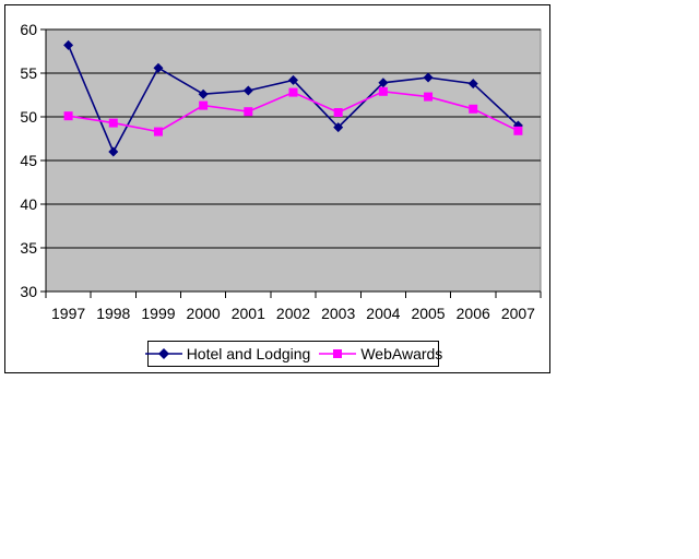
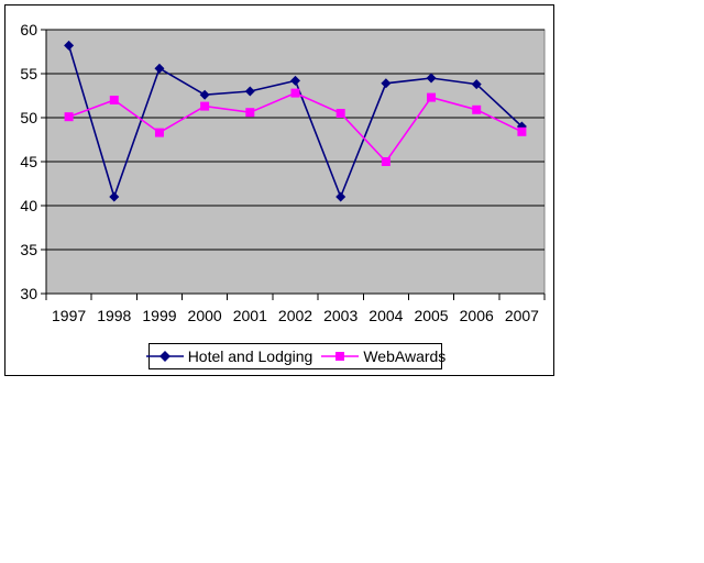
Hotel and Lodging/1998: 46 -> 41
WebAwards/1998: 49 -> 52
Hotel and Lodging/2003: 49 -> 41
WebAwards/2004: 53 -> 45
